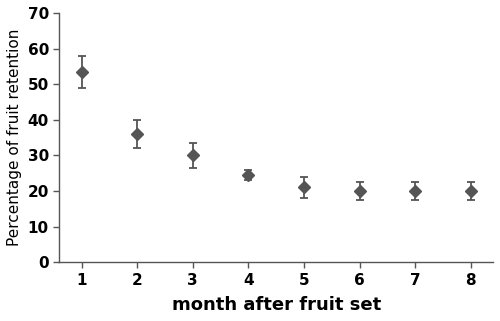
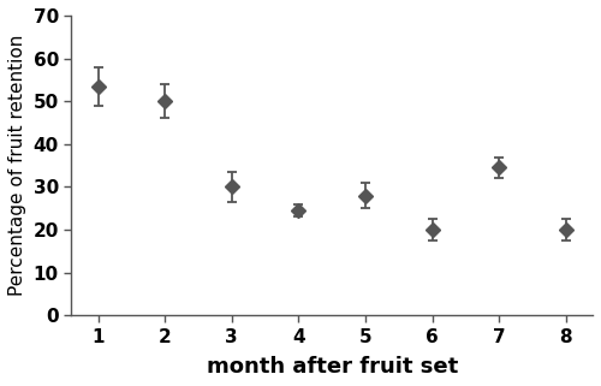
2: 36.0 -> 50.0
5: 21.0 -> 28.0
7: 20.0 -> 34.5
